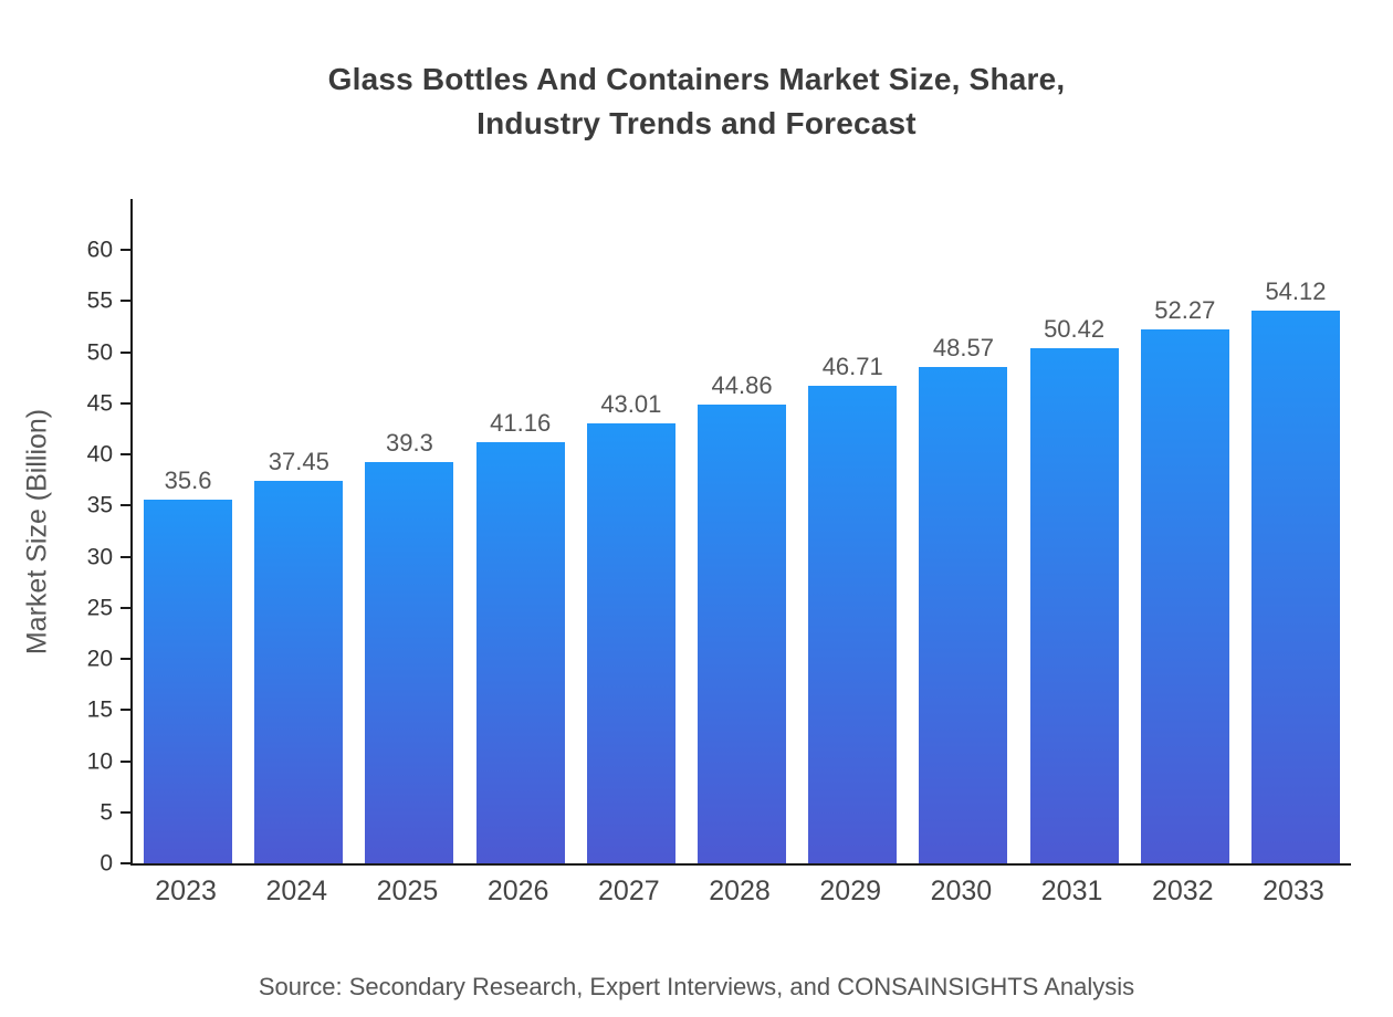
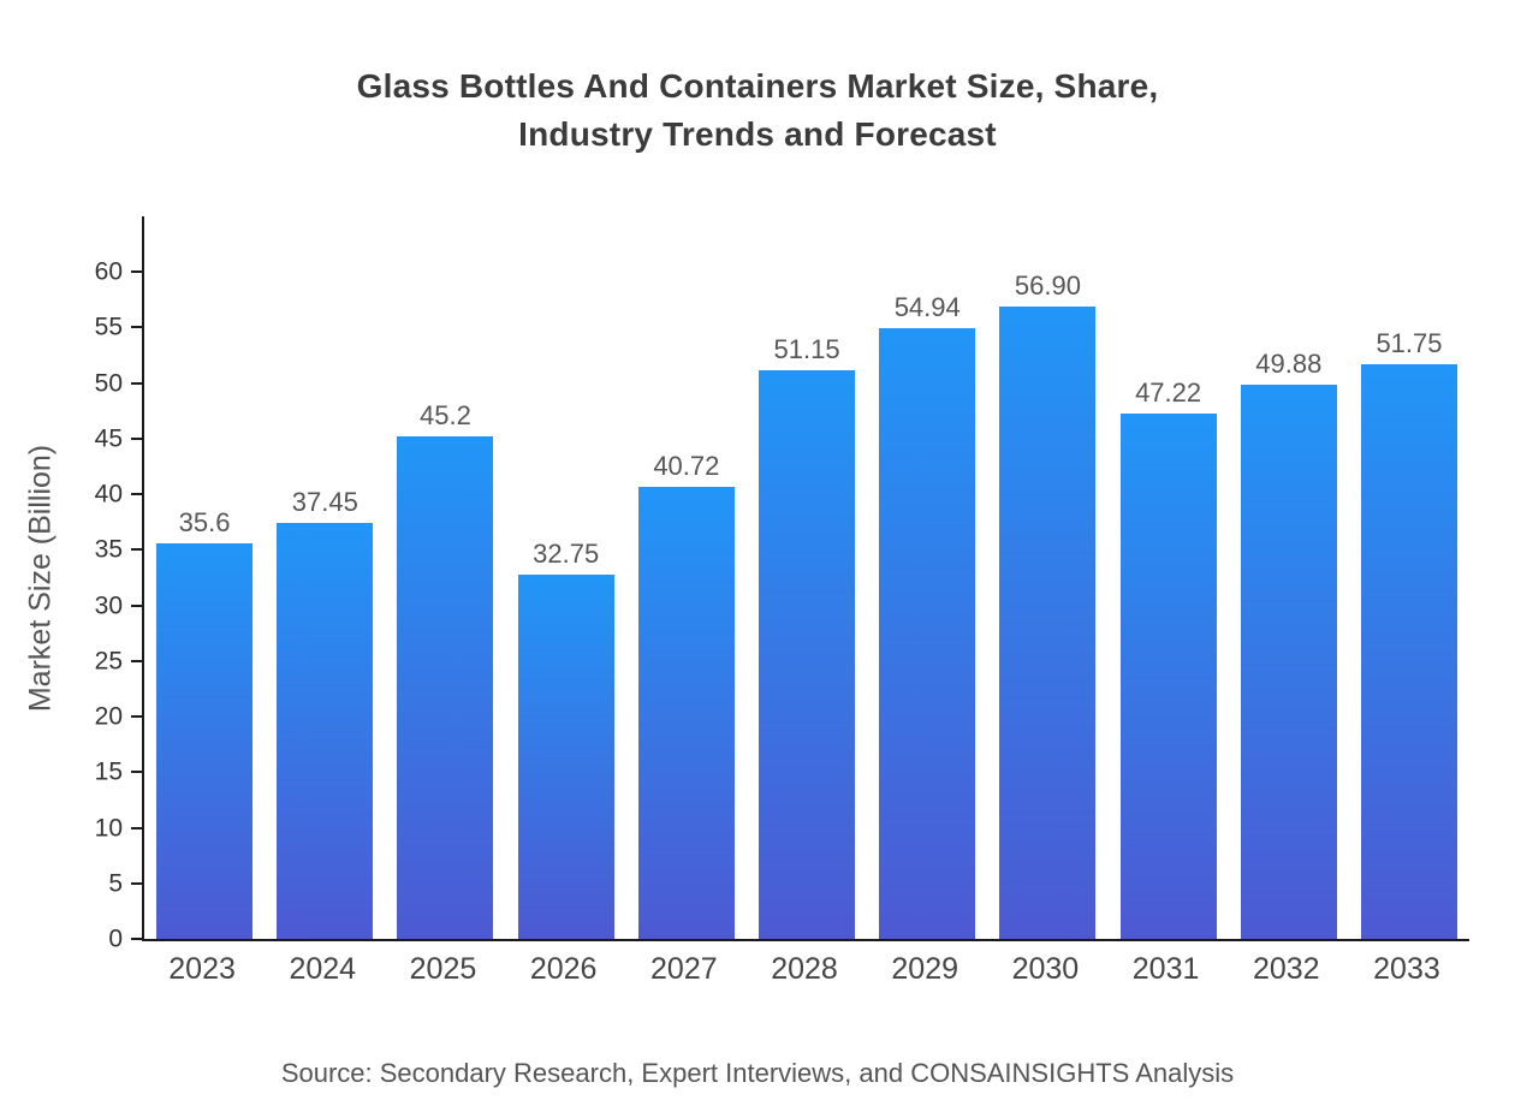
2025: 39.3 -> 45.2
2026: 41.16 -> 32.75
2027: 43.01 -> 40.72
2028: 44.86 -> 51.15
2029: 46.71 -> 54.94
2030: 48.57 -> 56.90
2031: 50.42 -> 47.22
2032: 52.27 -> 49.88
2033: 54.12 -> 51.75
